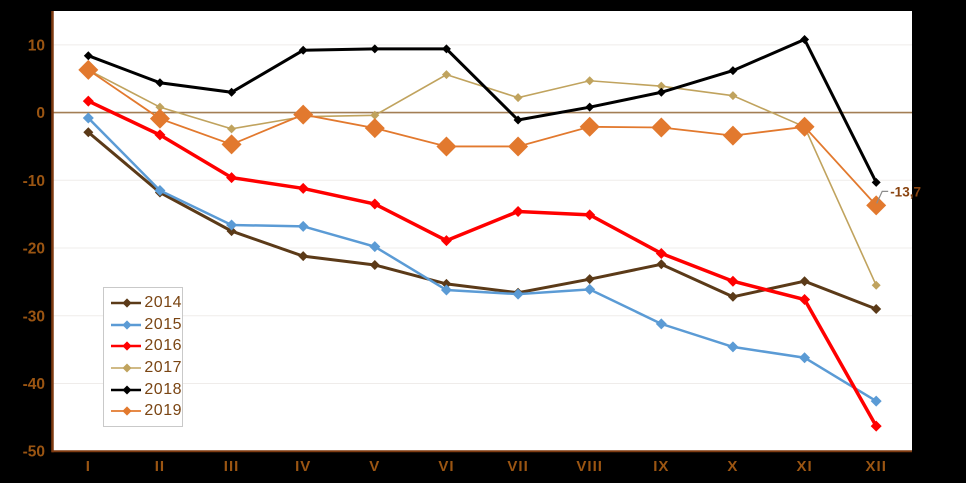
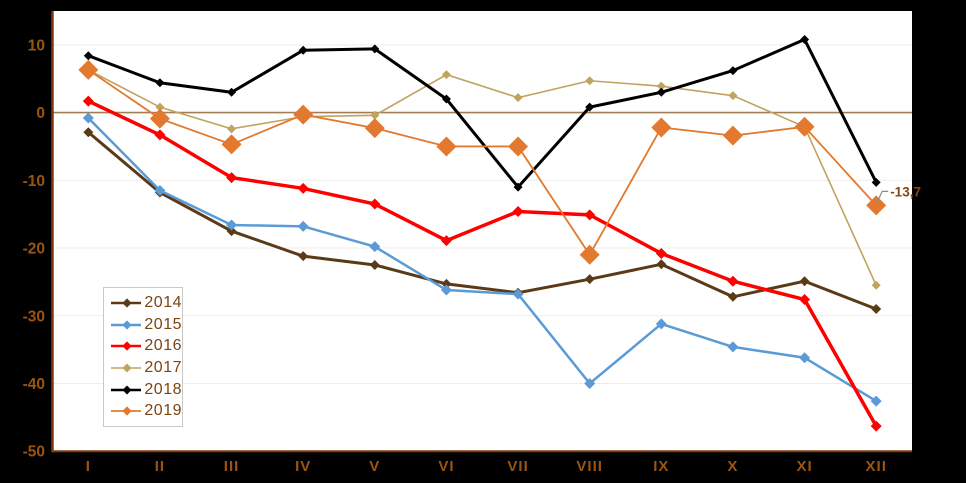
2018/VI: 9 -> 2
2018/VII: -1 -> -11
2015/VIII: -26 -> -40
2019/VIII: -2 -> -21
